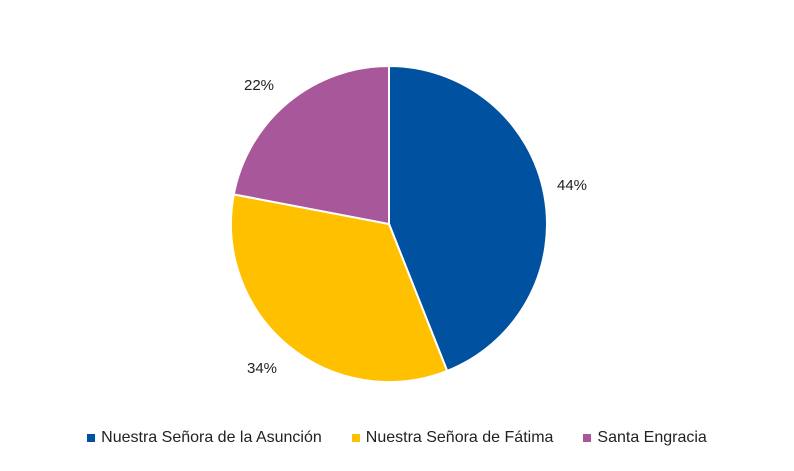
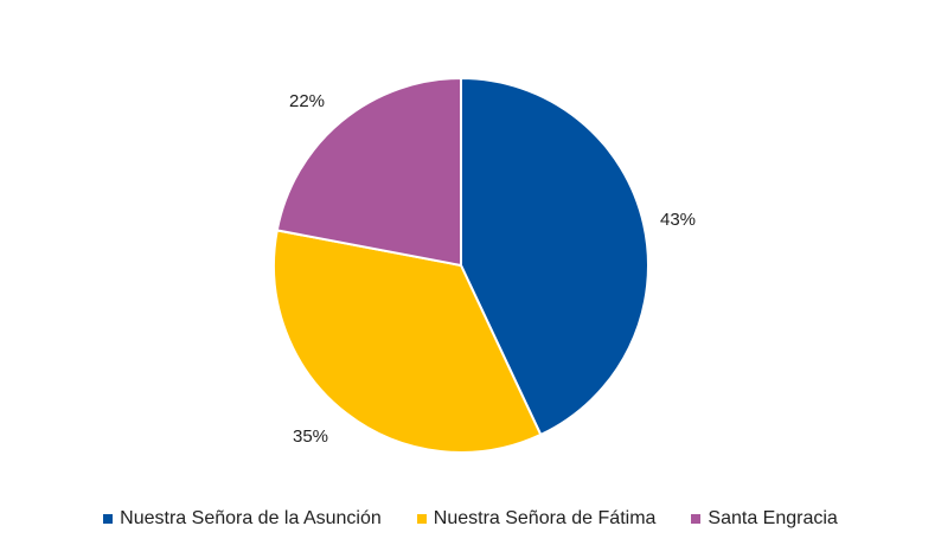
Nuestra Señora de la Asunción: 44% -> 43%
Nuestra Señora de Fátima: 34% -> 35%
